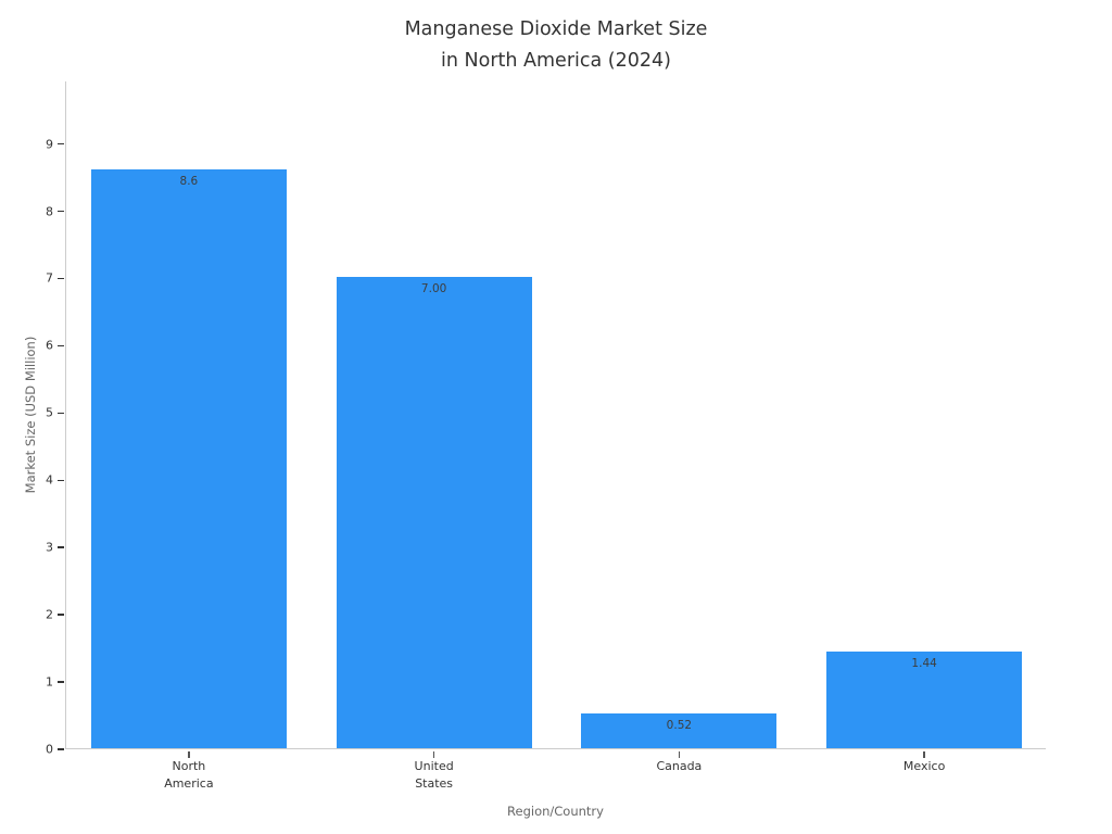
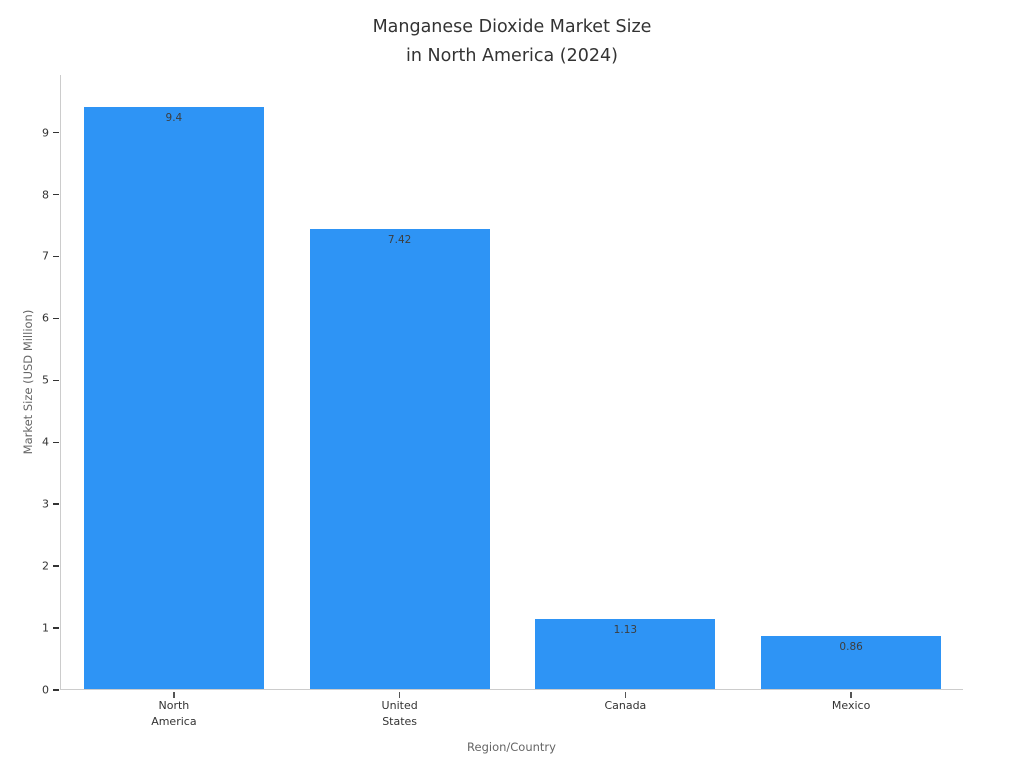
North America: 8.6 -> 9.4
United States: 7.00 -> 7.42
Canada: 0.52 -> 1.13
Mexico: 1.44 -> 0.86
